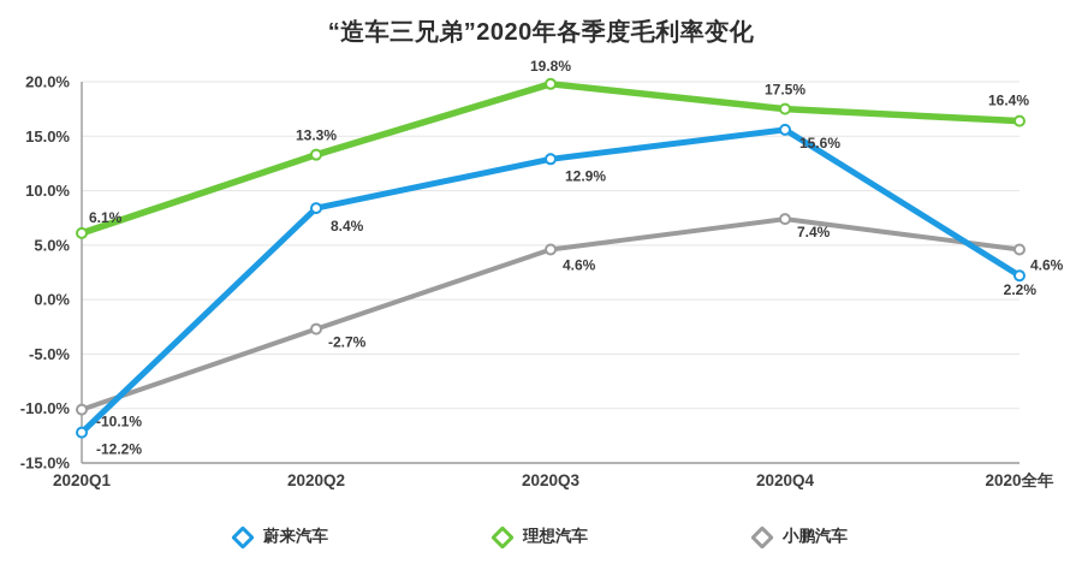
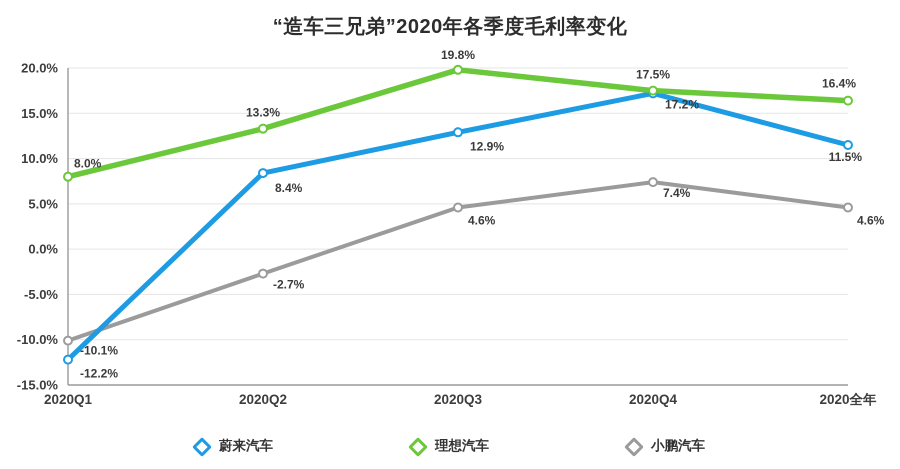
理想汽车/2020Q1: 6.1% -> 8.0%
蔚来汽车/2020Q4: 15.6% -> 17.2%
蔚来汽车/2020全年: 2.2% -> 11.5%
